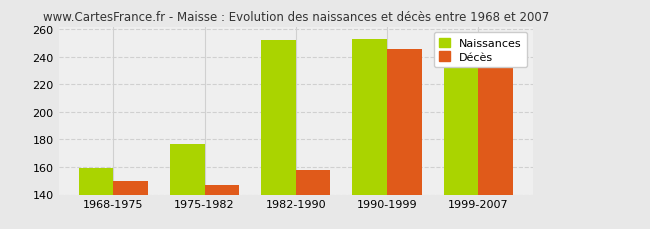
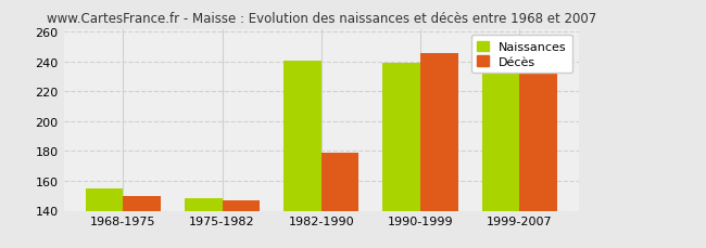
Naissances/1968-1975: 159 -> 155
Naissances/1975-1982: 177 -> 148
Naissances/1982-1990: 252 -> 241
Décès/1982-1990: 158 -> 179
Naissances/1990-1999: 253 -> 239
